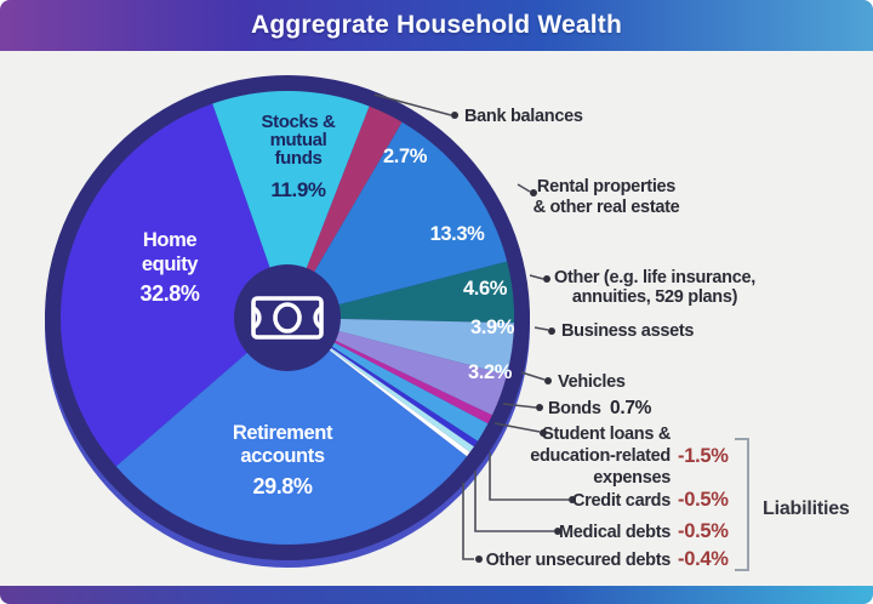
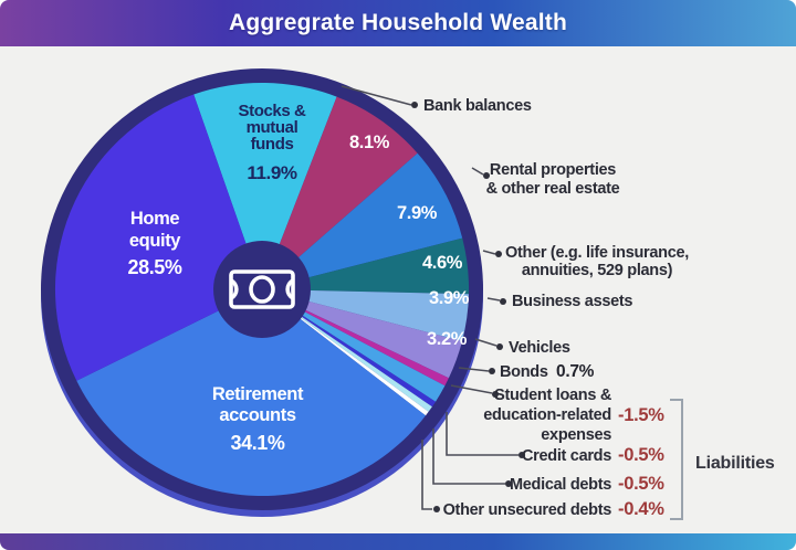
Bank balances: 2.7% -> 8.1%
Rental properties & other real estate: 13.3% -> 7.9%
Retirement accounts: 29.8% -> 34.1%
Home equity: 32.8% -> 28.5%
